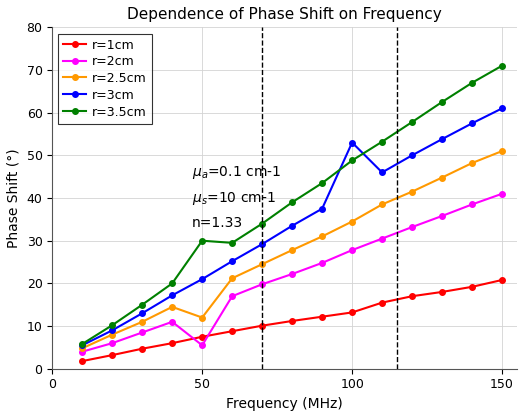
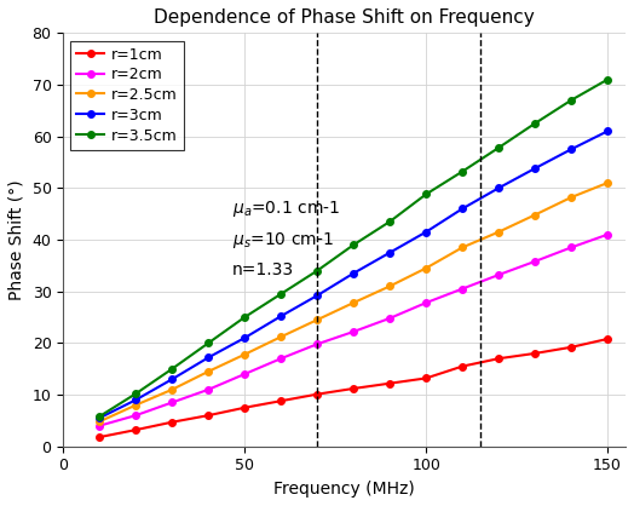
r=2cm/50: 5.5 -> 14.0
r=2.5cm/50: 12.0 -> 17.8
r=3.5cm/50: 30.0 -> 25.0
r=3cm/100: 53.0 -> 41.5
